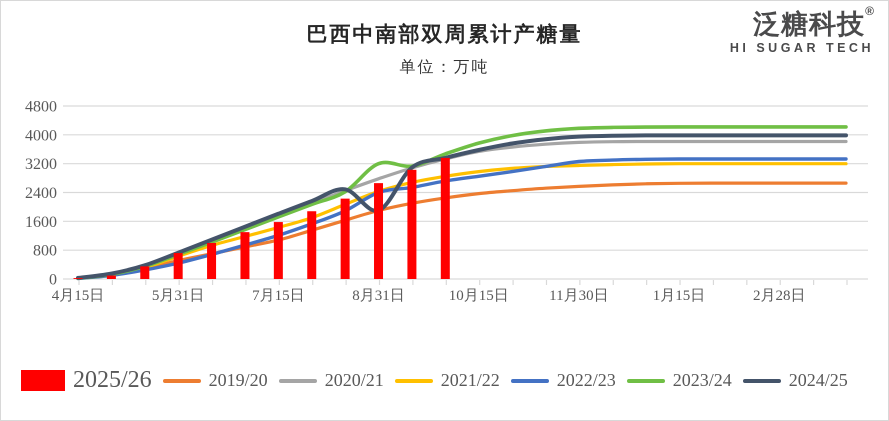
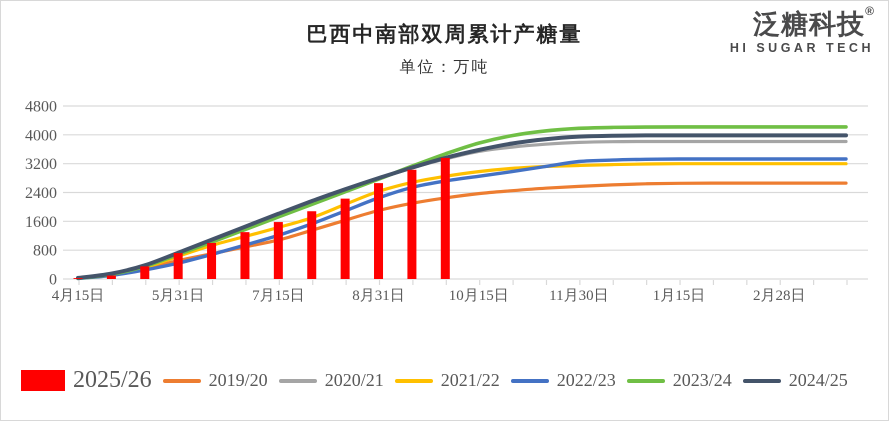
2022/23/8月31日: 2400 -> 2200
2023/24/8月31日: 3200 -> 2800
2024/25/8月31日: 1900 -> 2800
